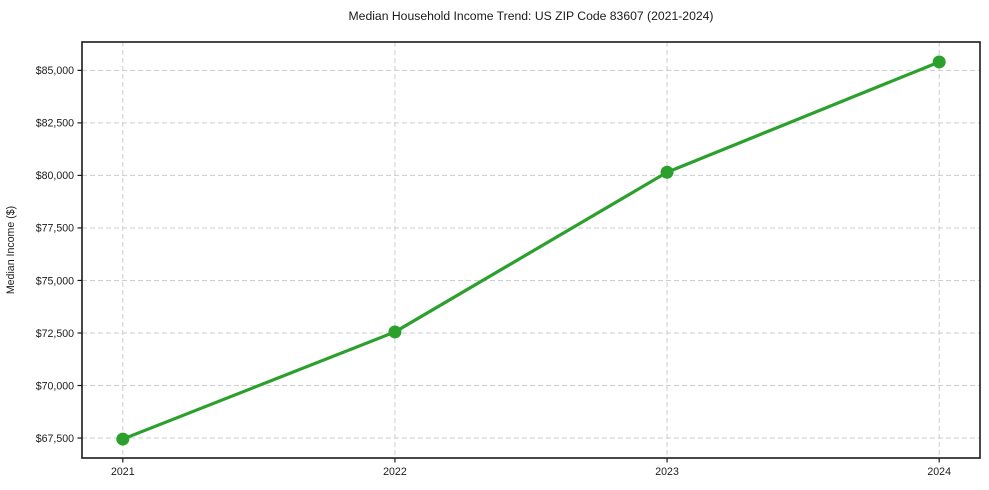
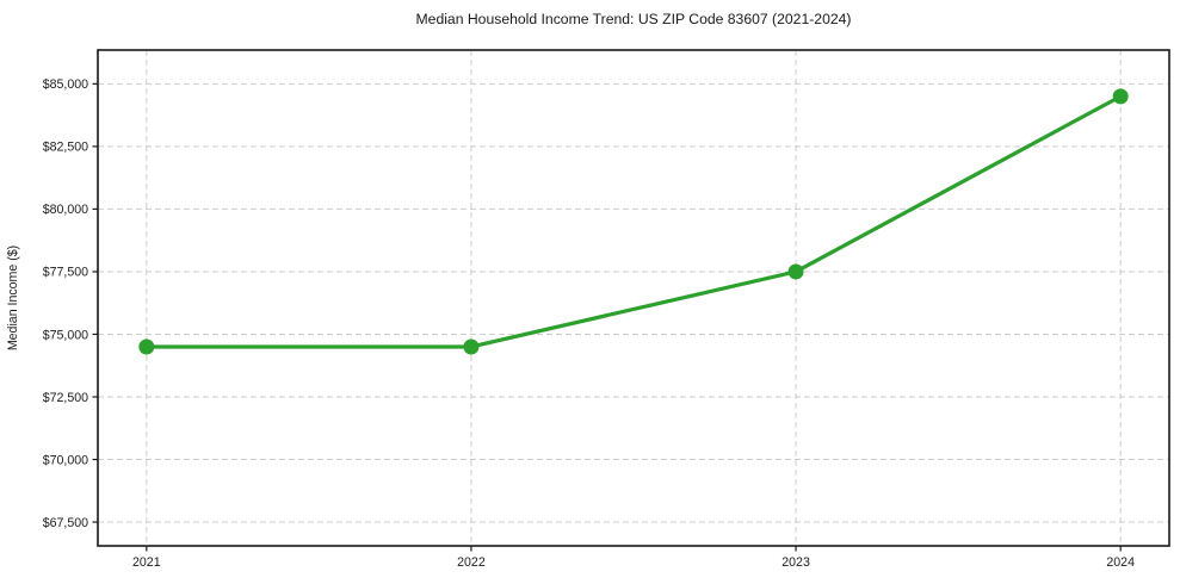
2021: $67400 -> $74500
2022: $72600 -> $74500
2023: $80200 -> $77500
2024: $85400 -> $84500
